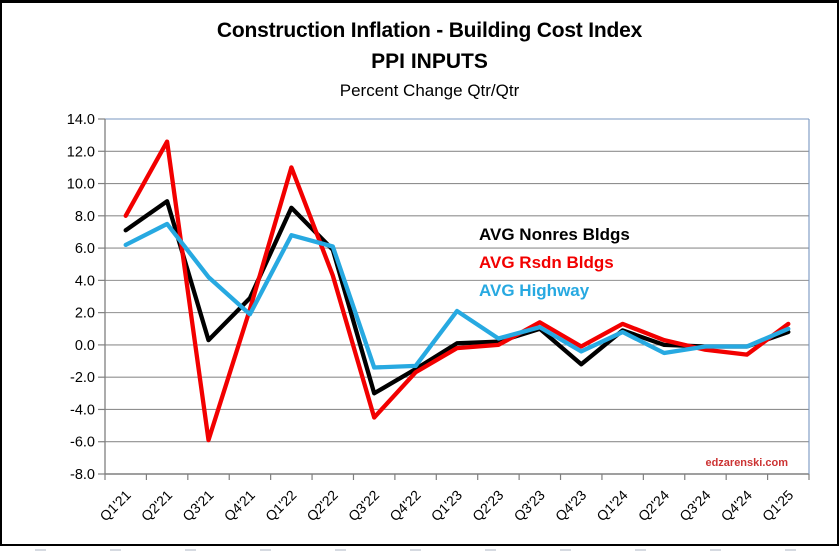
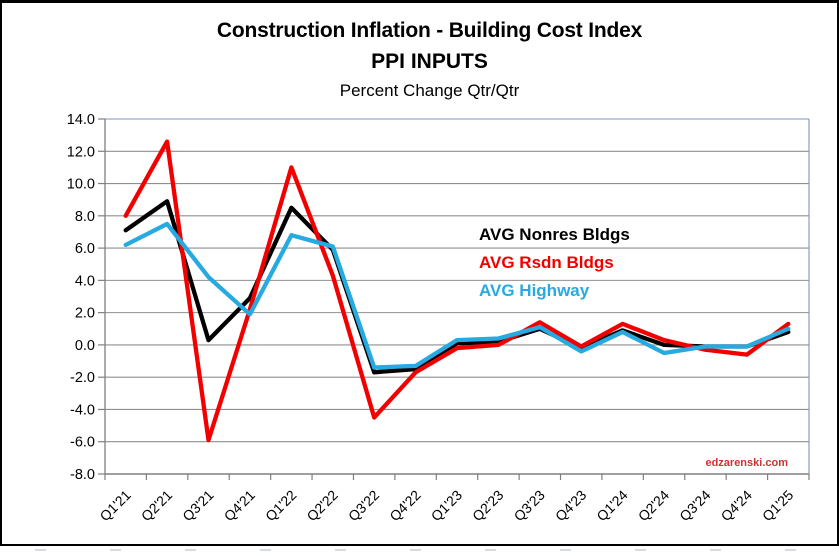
AVG Nonres Bldgs/Q3'22: -3.0 -> -1.7
AVG Highway/Q1'23: 2.1 -> 0.3
AVG Nonres Bldgs/Q4'23: -1.2 -> -0.2
